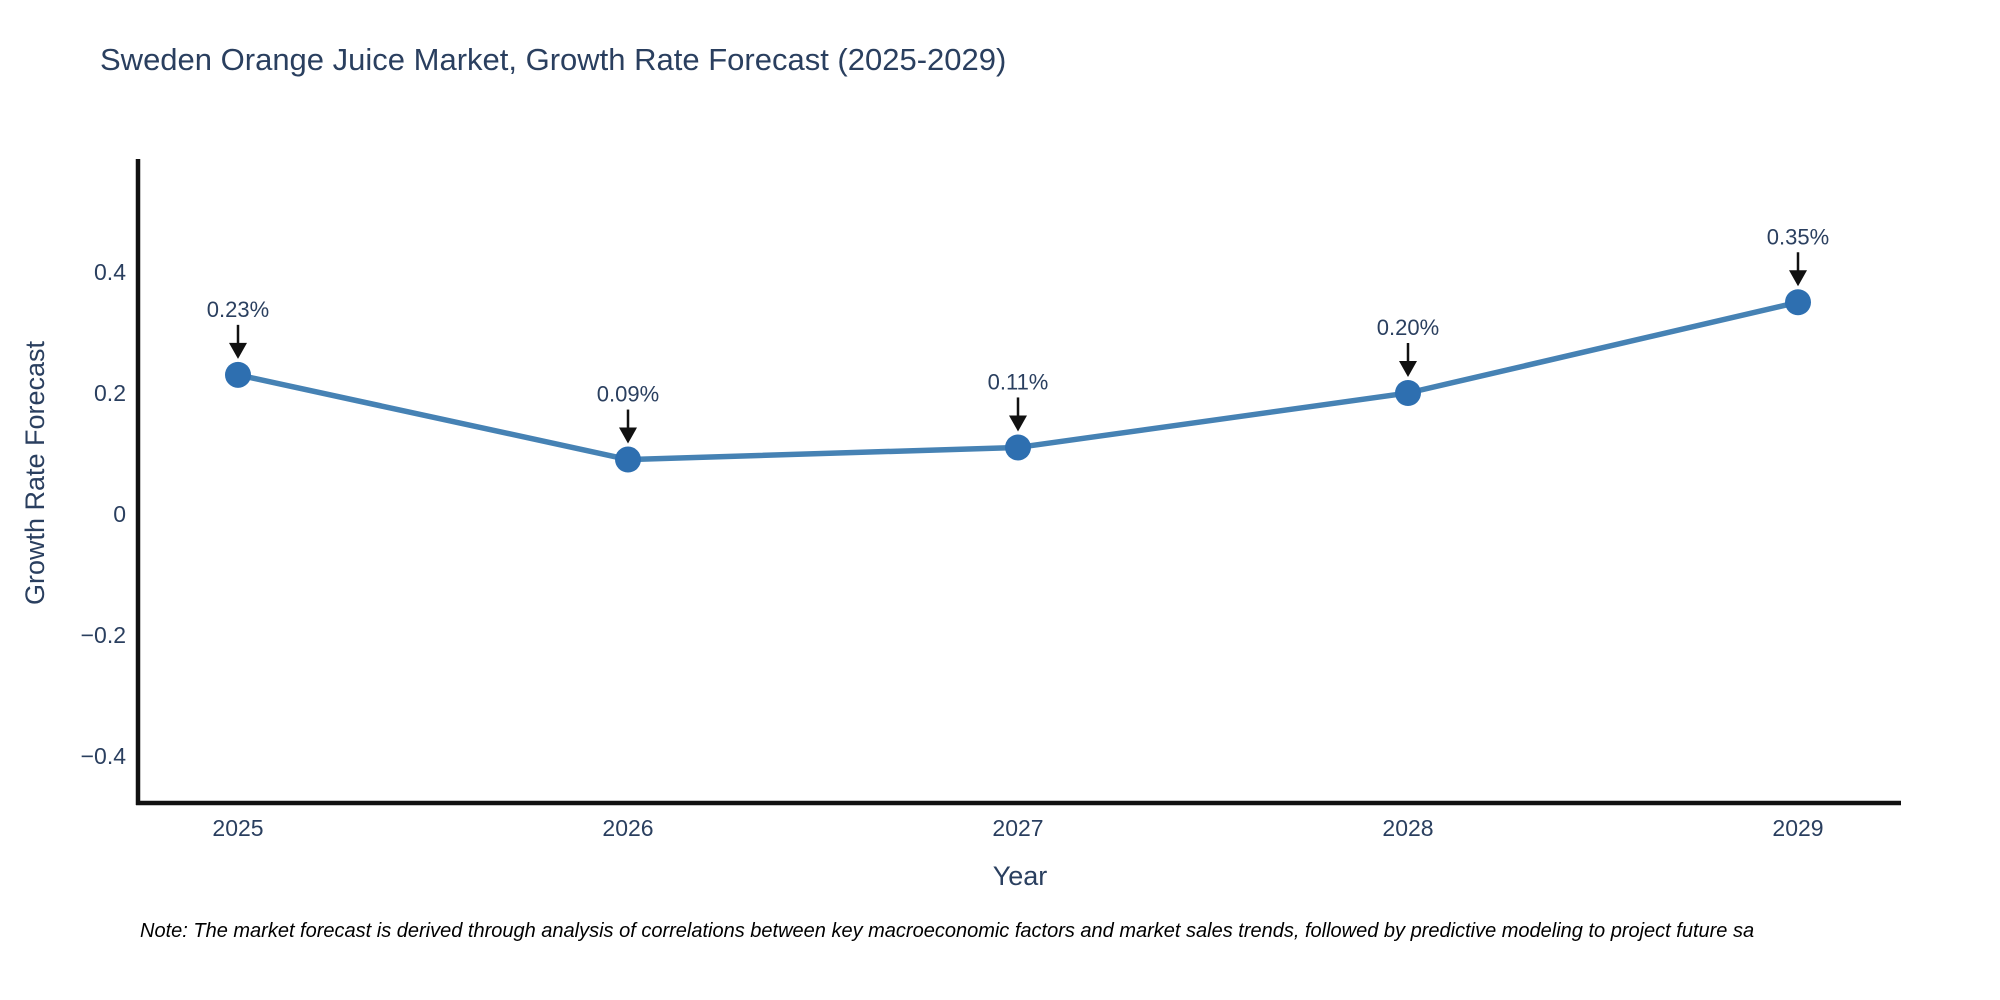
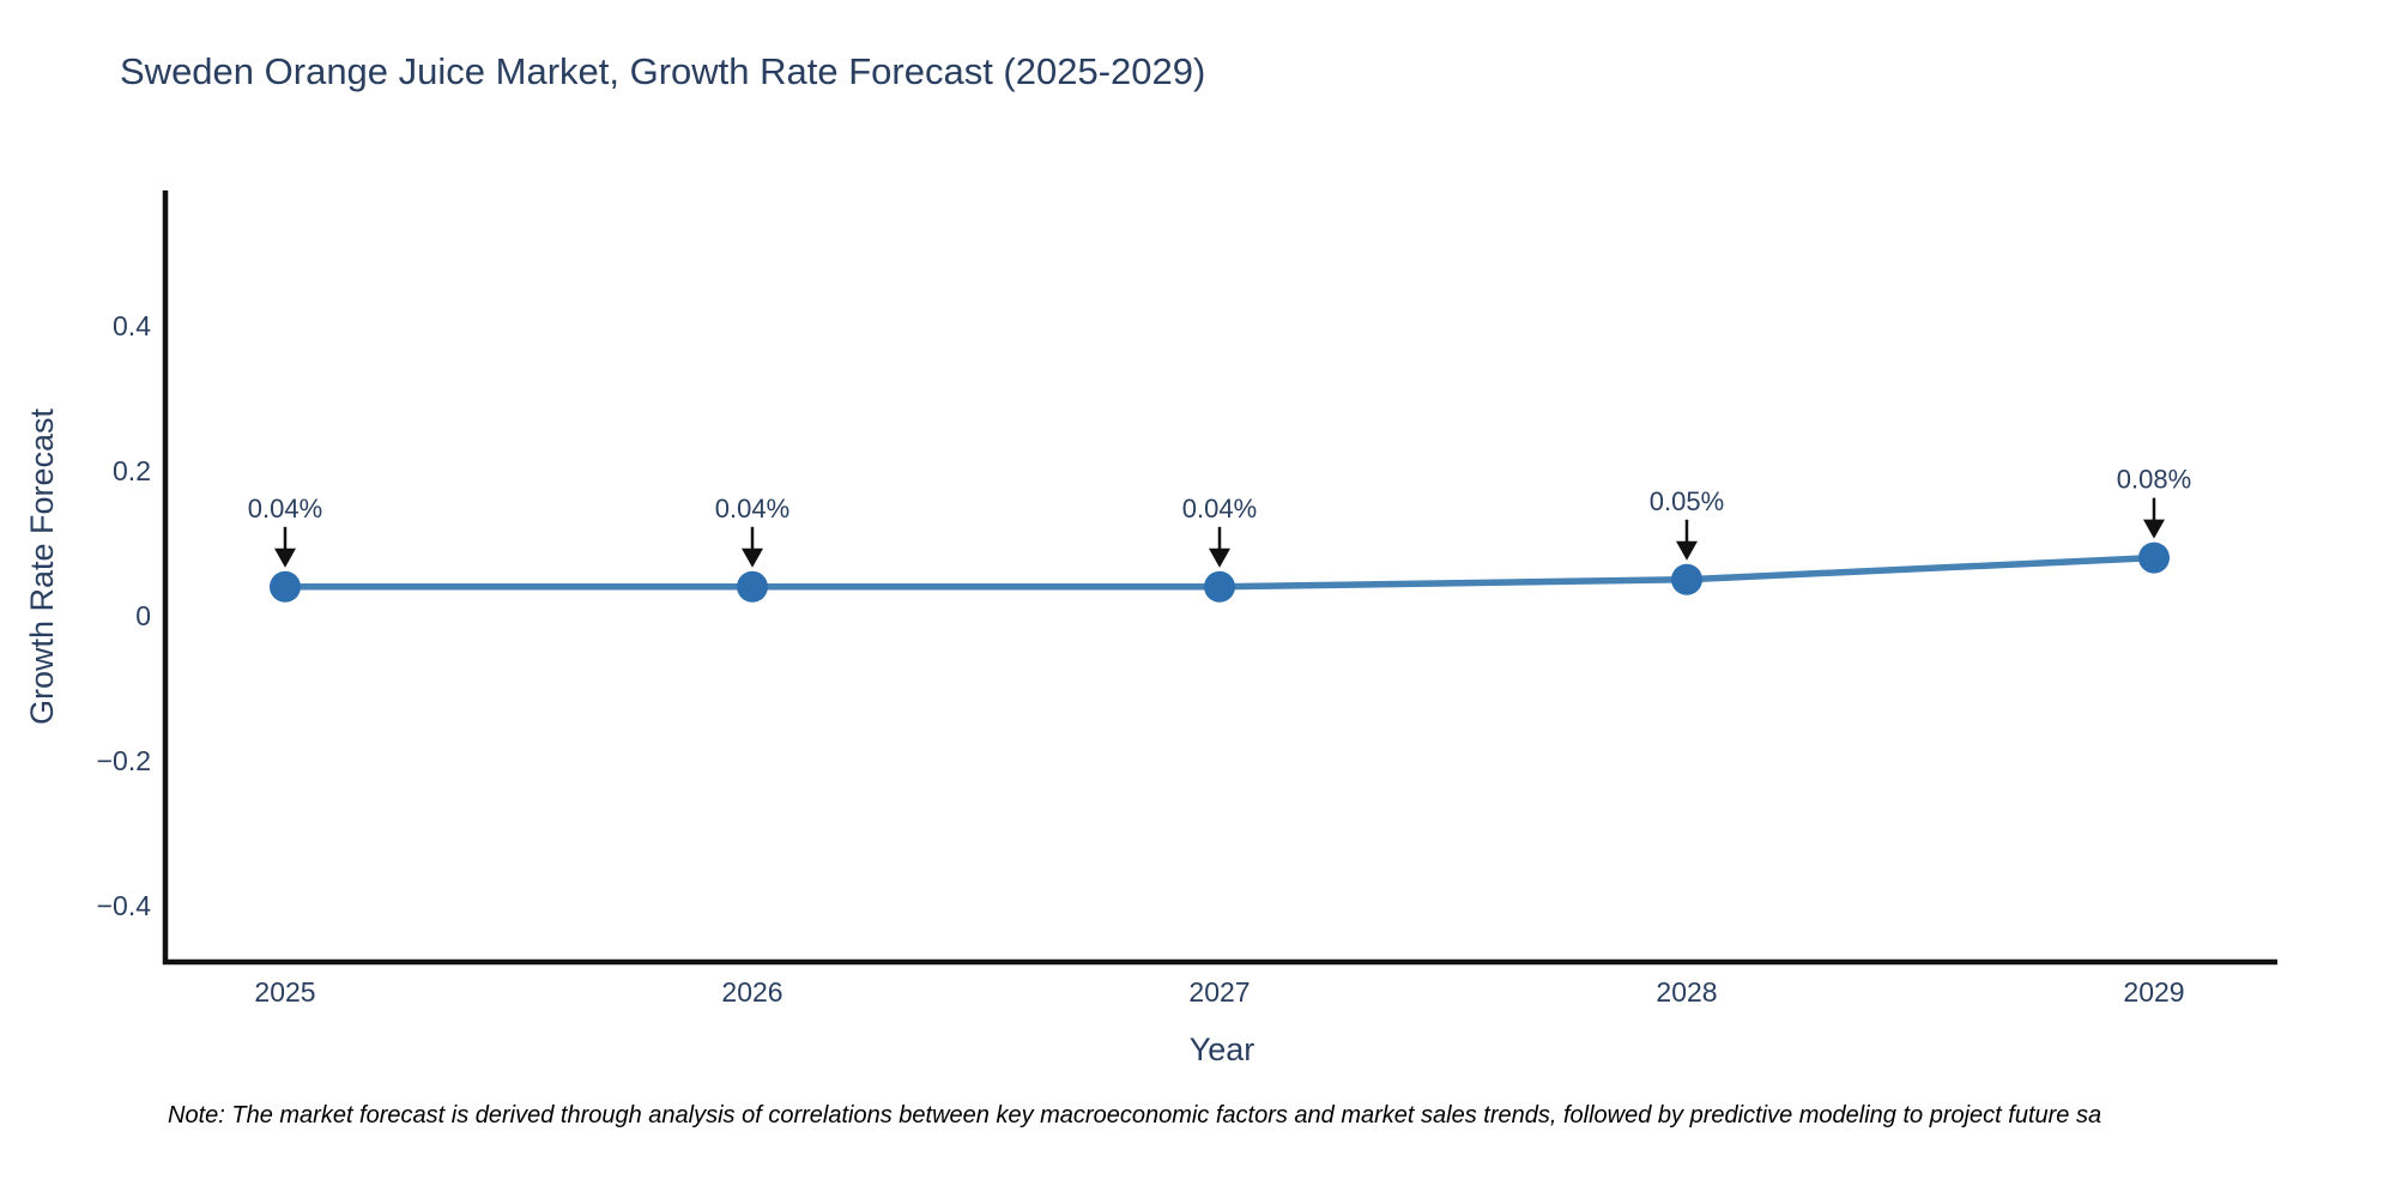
2025: 0.23% -> 0.04%
2026: 0.09% -> 0.04%
2027: 0.11% -> 0.04%
2028: 0.20% -> 0.05%
2029: 0.35% -> 0.08%
